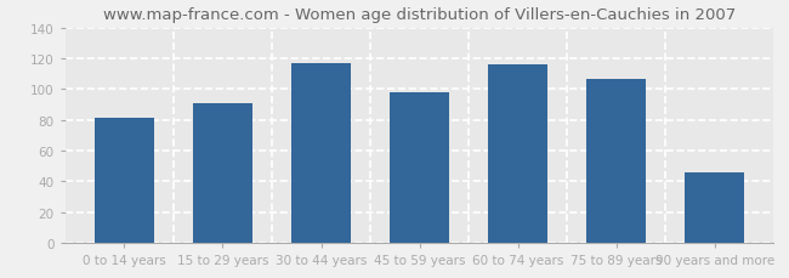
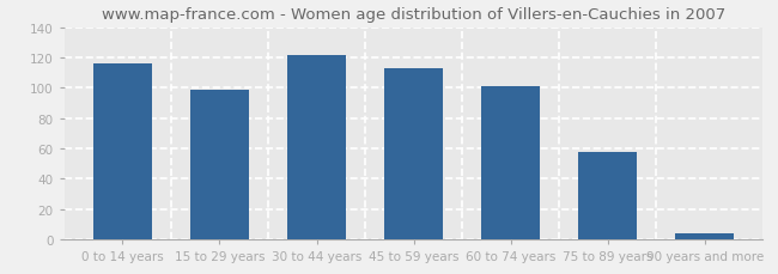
0 to 14 years: 81 -> 116
15 to 29 years: 91 -> 99
30 to 44 years: 117 -> 122
45 to 59 years: 98 -> 113
60 to 74 years: 116 -> 101
75 to 89 years: 107 -> 58
90 years and more: 46 -> 4
